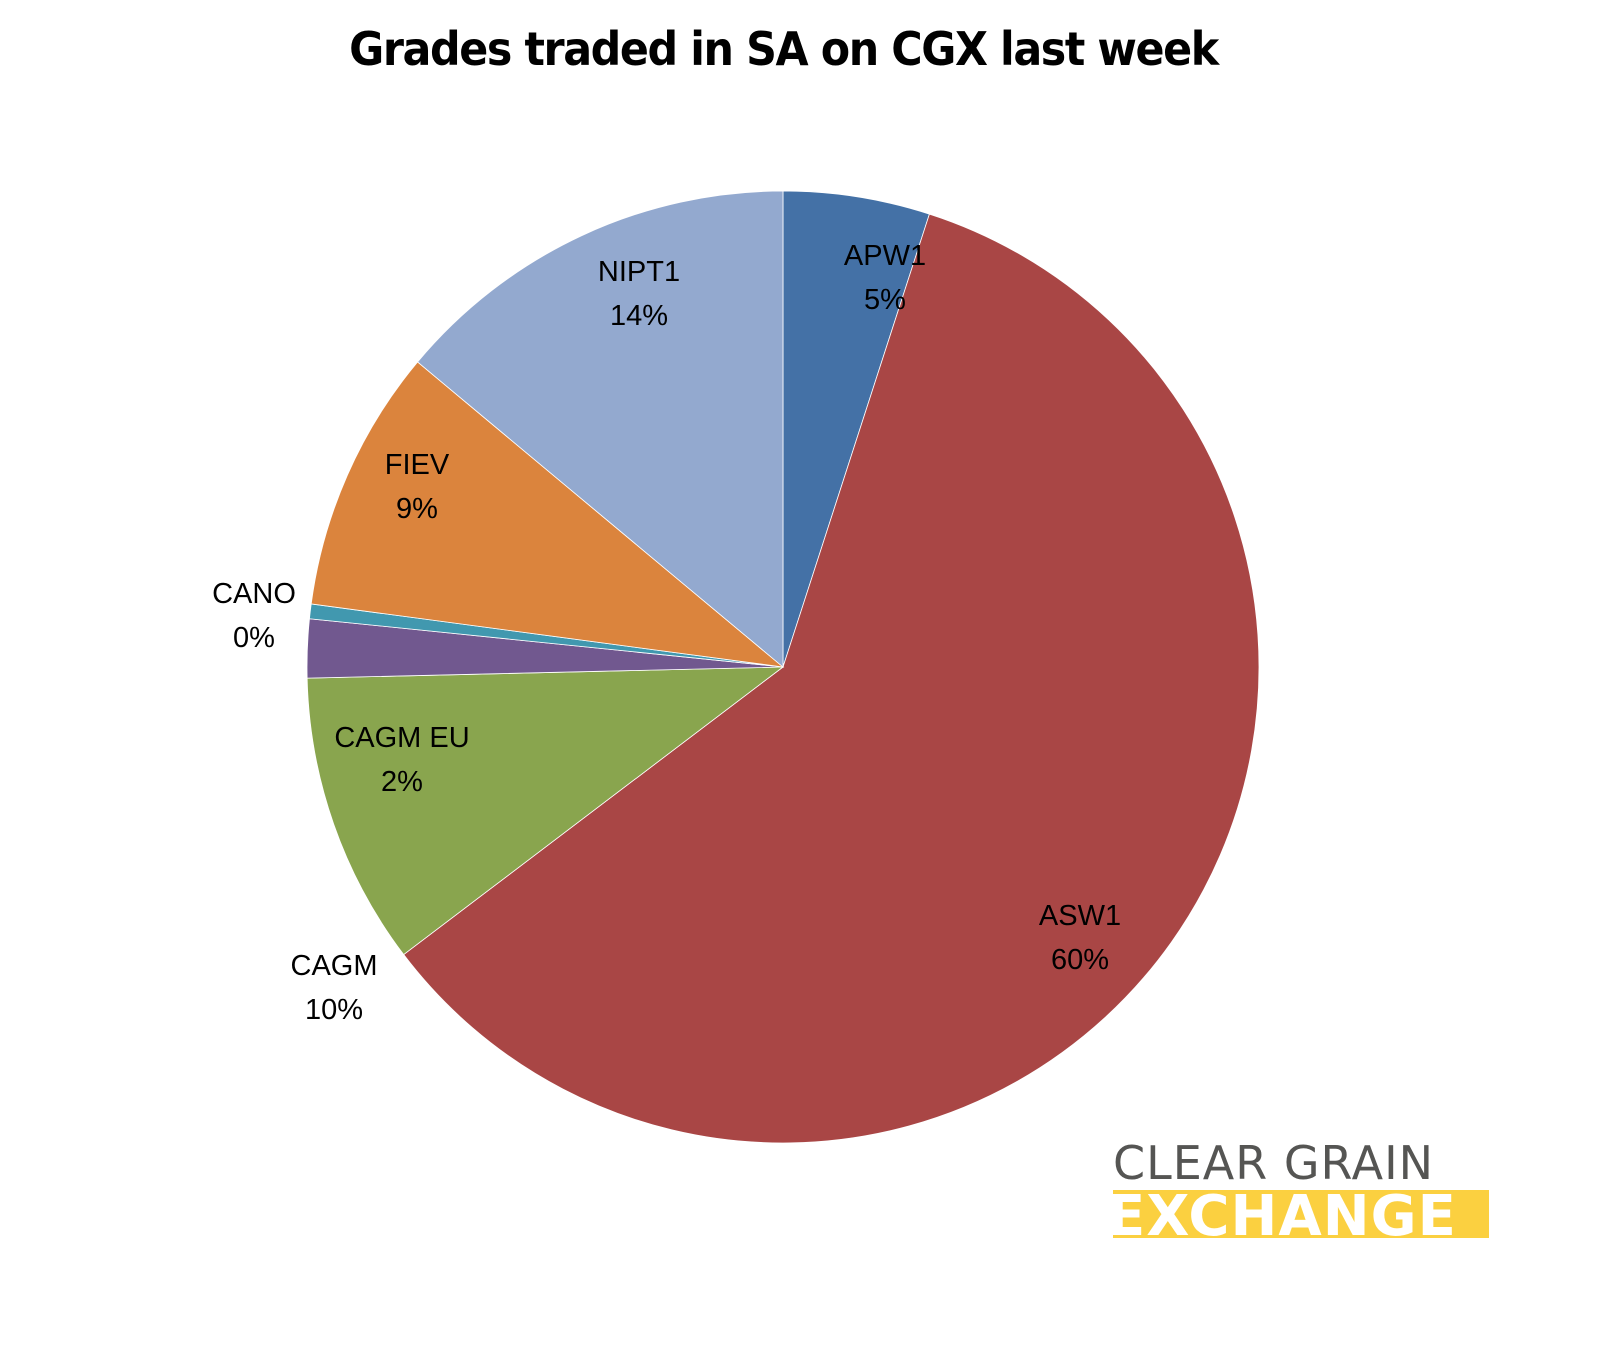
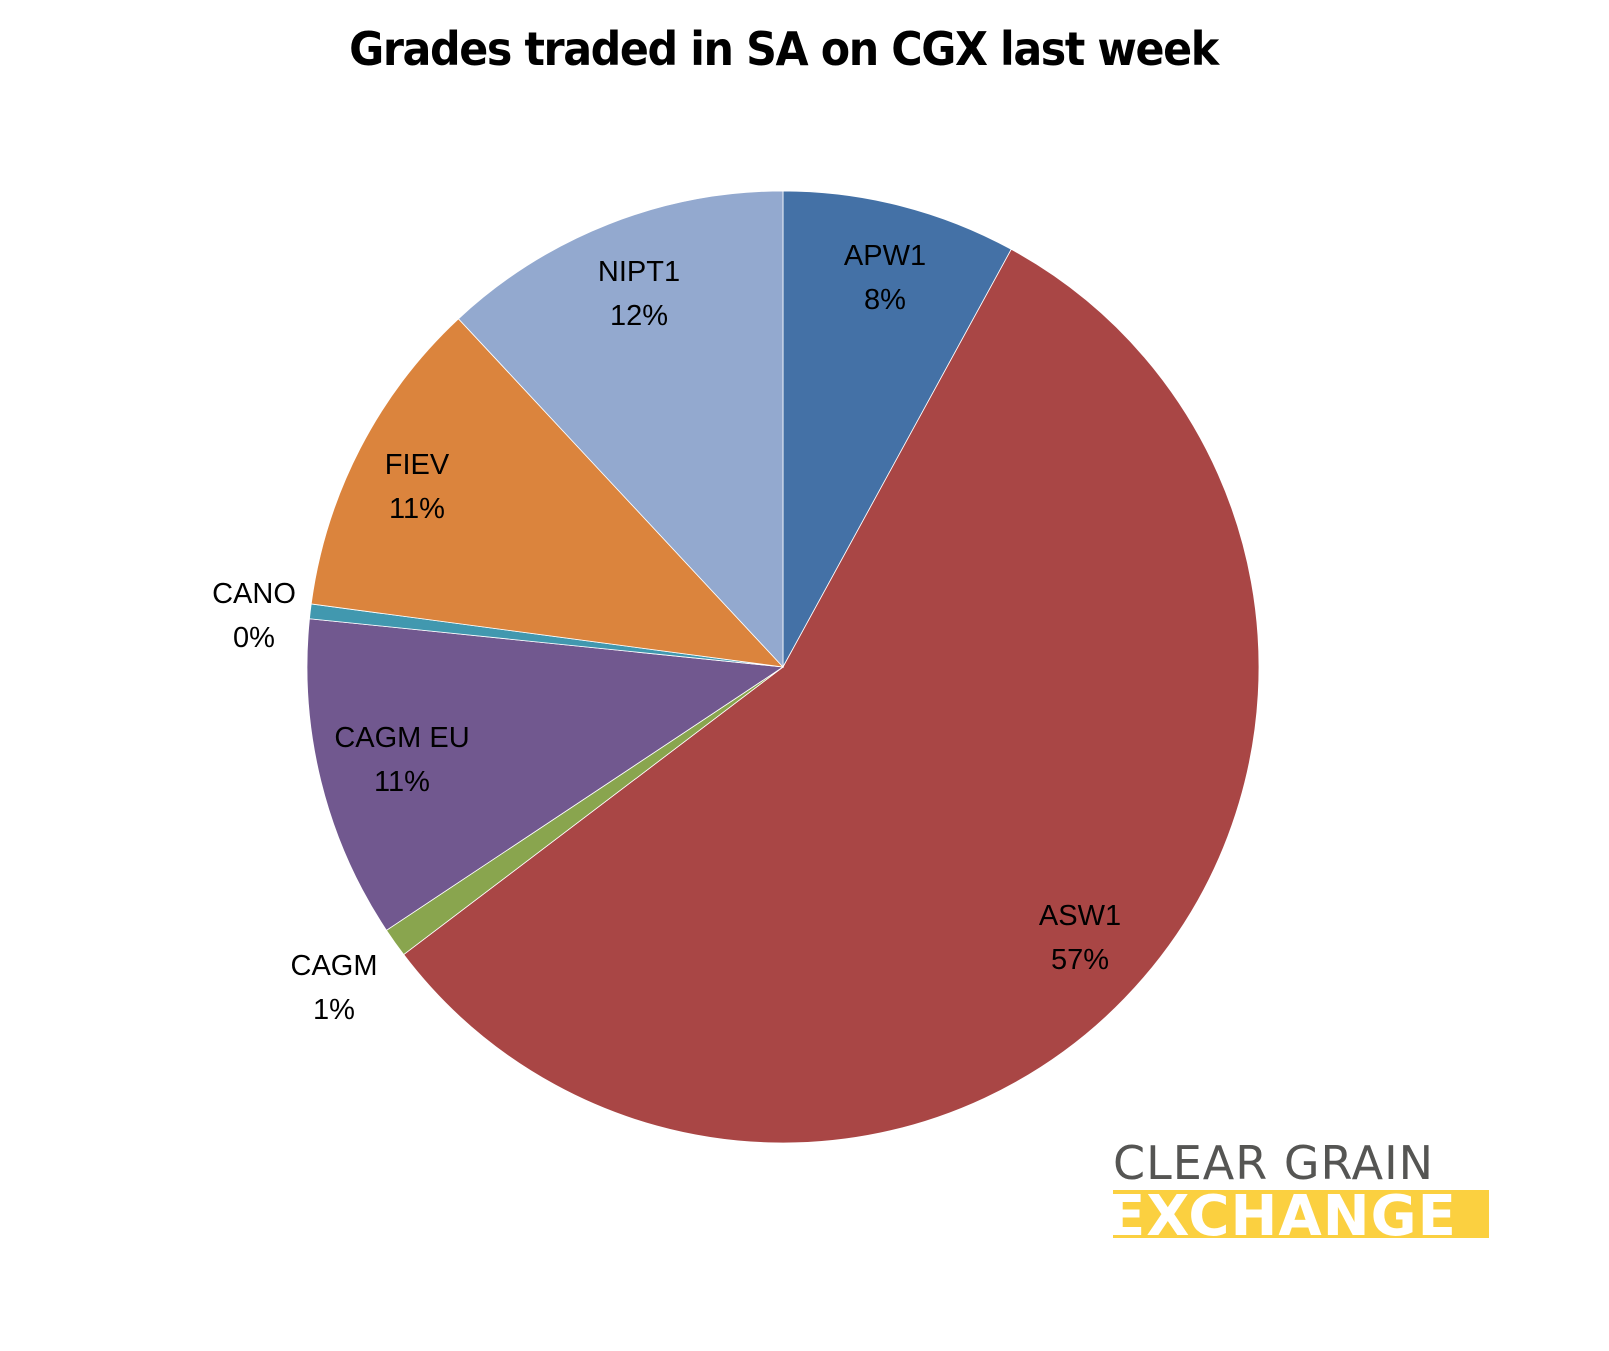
APW1: 5% -> 8%
ASW1: 60% -> 57%
CAGM: 10% -> 1%
CAGM EU: 2% -> 11%
FIEV: 9% -> 11%
NIPT1: 14% -> 12%
